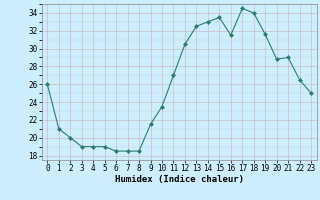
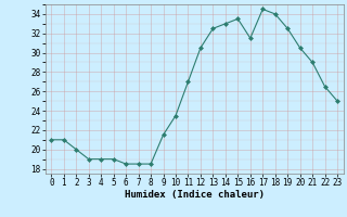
0: 26.0 -> 21.0
19: 31.6 -> 32.5
20: 28.8 -> 30.5
